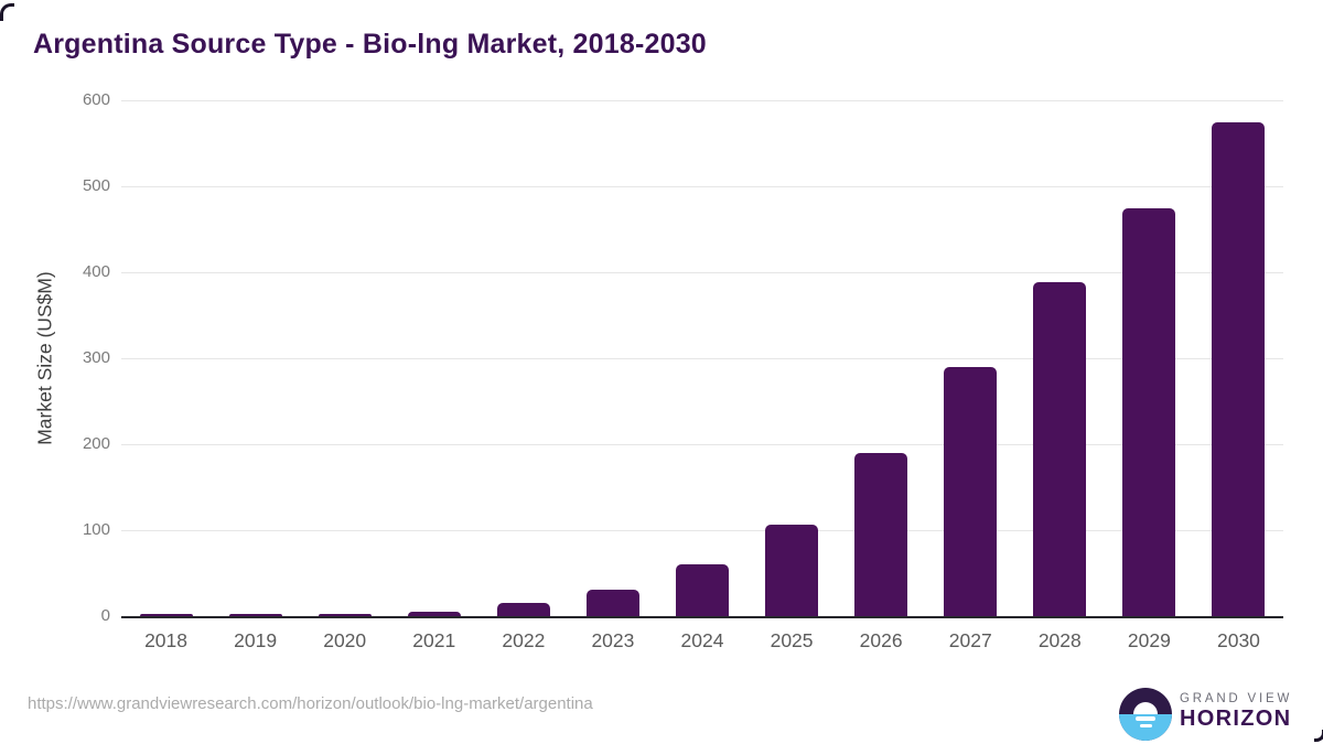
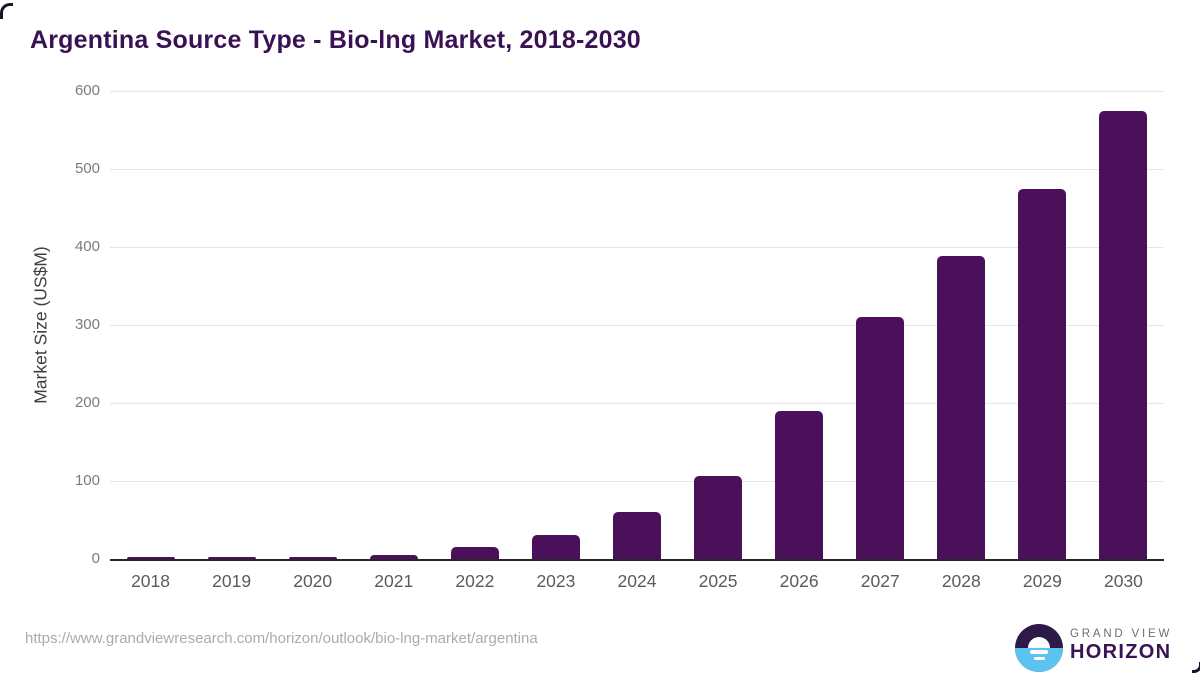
2027: 290 -> 310
